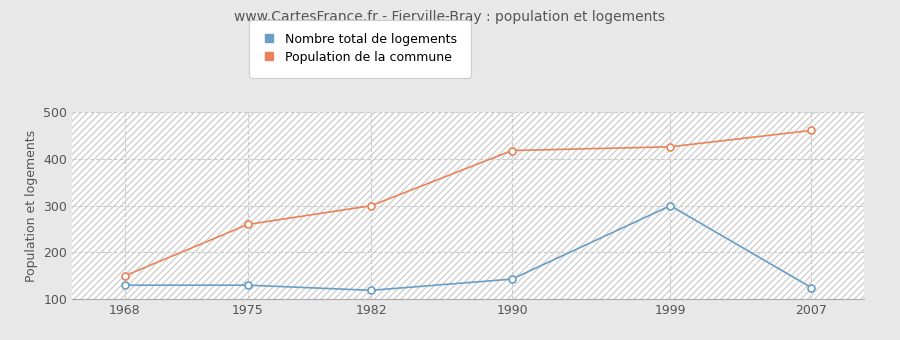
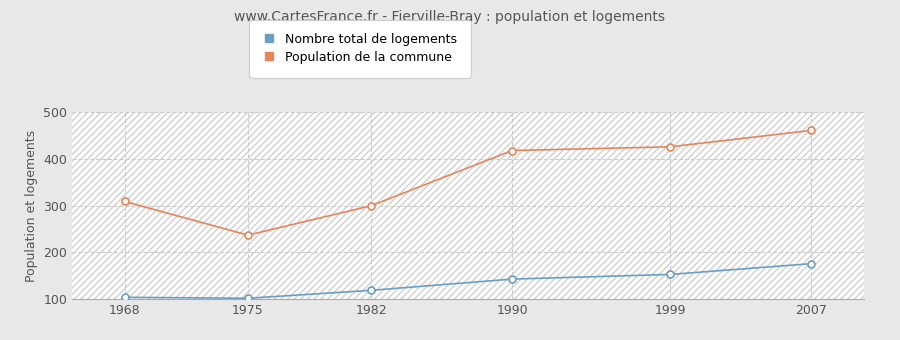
Nombre total de logements/1968: 130 -> 104
Population de la commune/1968: 150 -> 309
Nombre total de logements/1975: 130 -> 102
Population de la commune/1975: 260 -> 237
Nombre total de logements/1999: 300 -> 153
Nombre total de logements/2007: 125 -> 176
